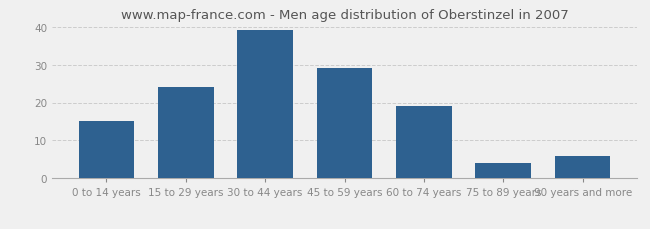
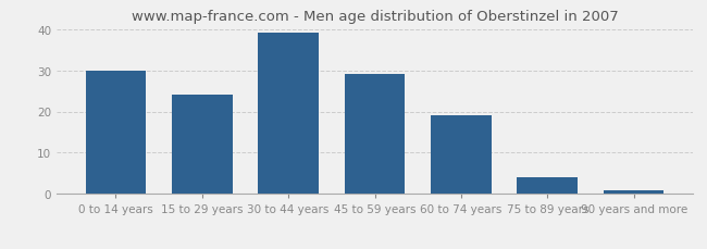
0 to 14 years: 15 -> 30
90 years and more: 6 -> 1
